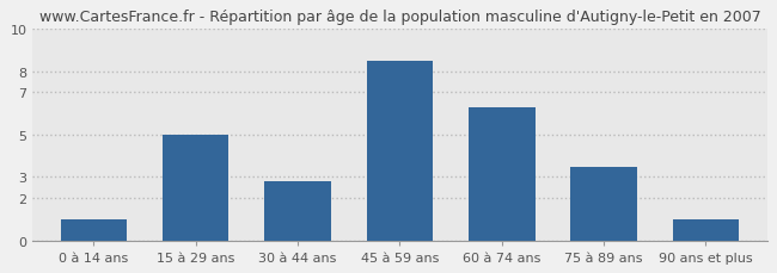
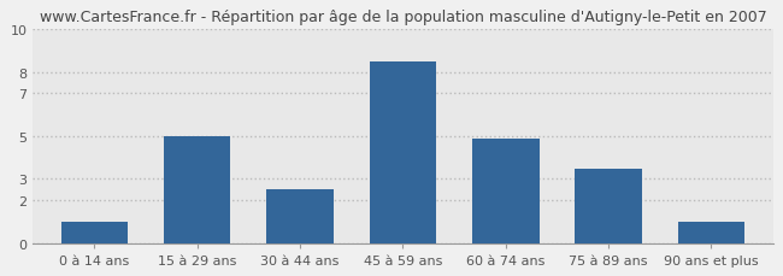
30 à 44 ans: 2.8 -> 2.5
60 à 74 ans: 6.3 -> 4.9
